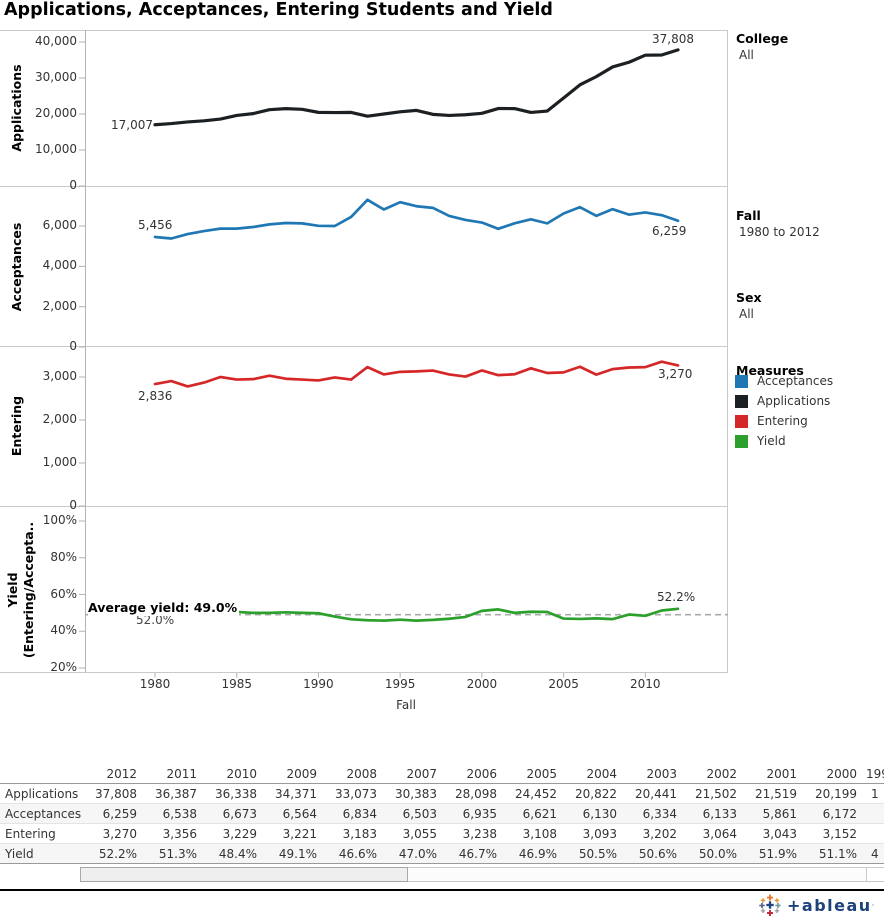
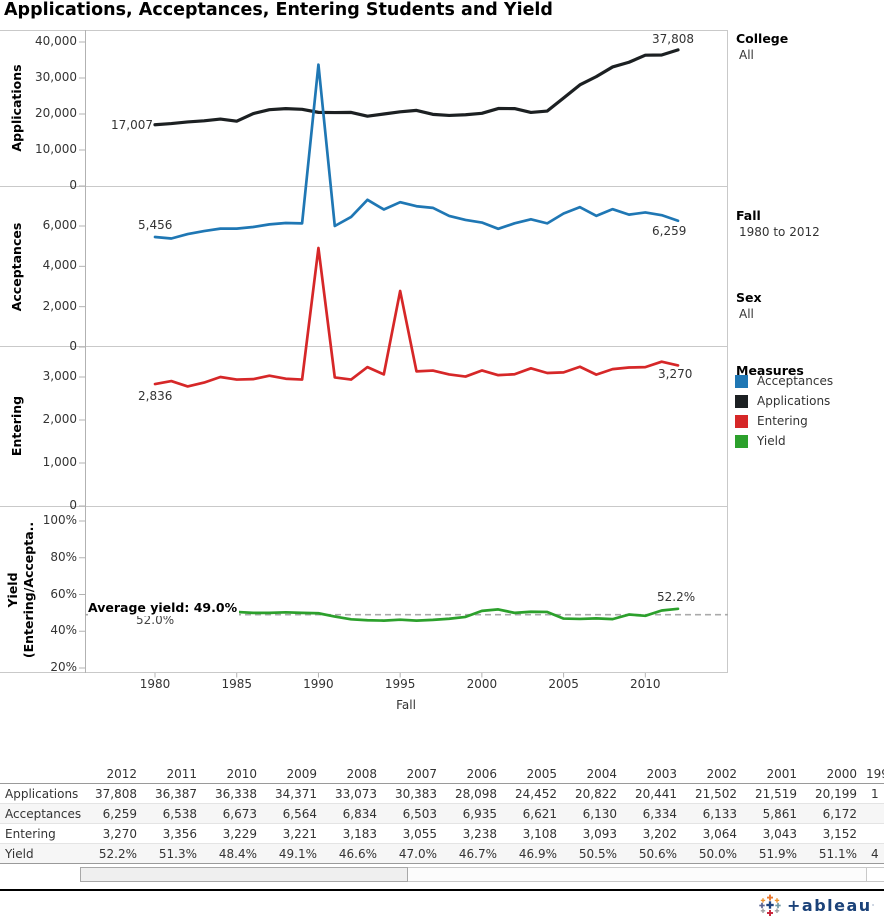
Applications/1985: 20000 -> 18000
Acceptances/1990: 6000 -> 14000
Entering/1990: 3000 -> 6000
Entering/1995: 3000 -> 5000
